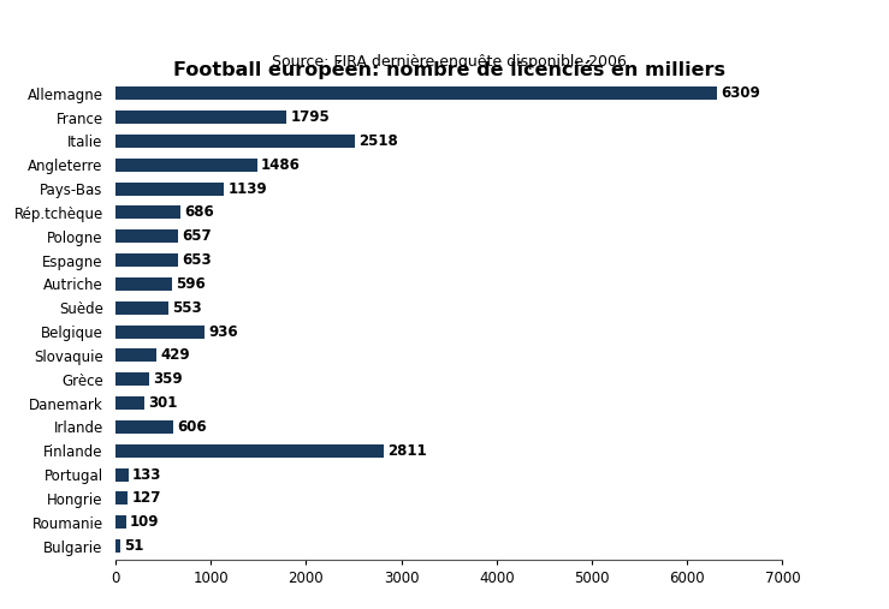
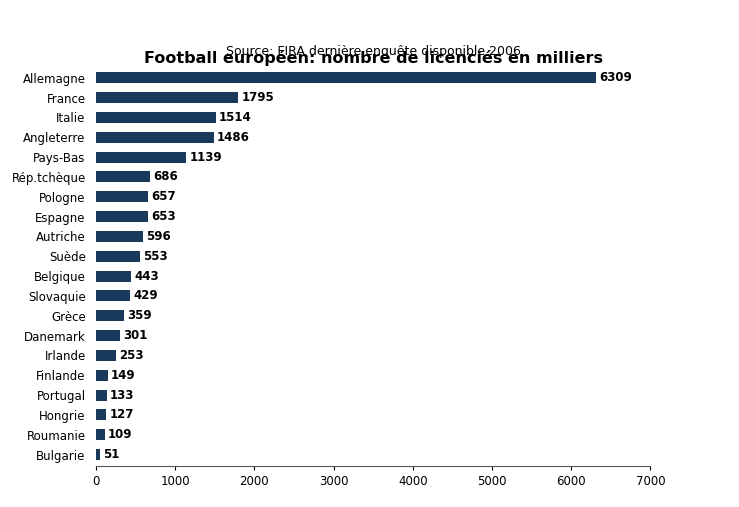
Italie: 2518 -> 1514
Belgique: 936 -> 443
Irlande: 606 -> 253
Finlande: 2811 -> 149
